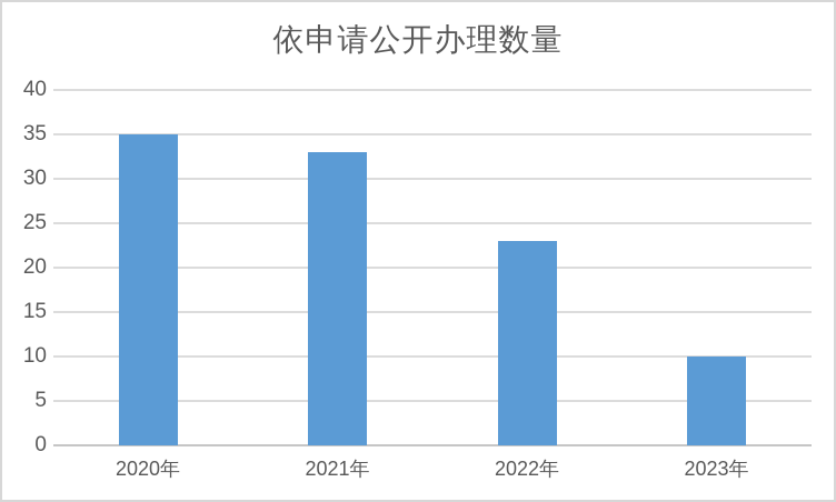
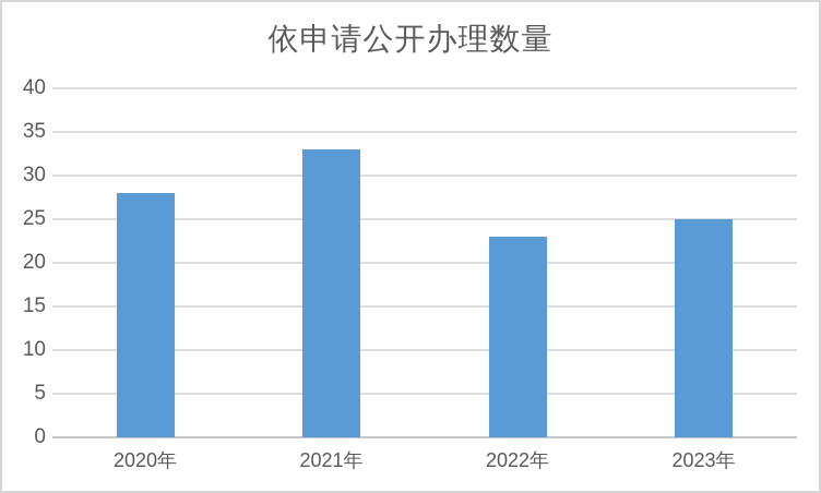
2020年: 35 -> 28
2023年: 10 -> 25
